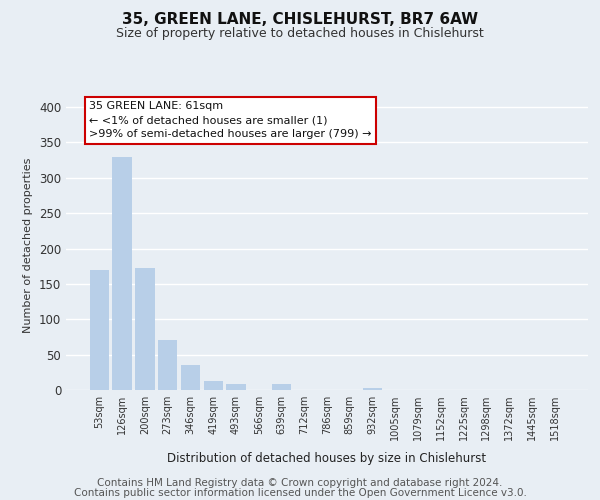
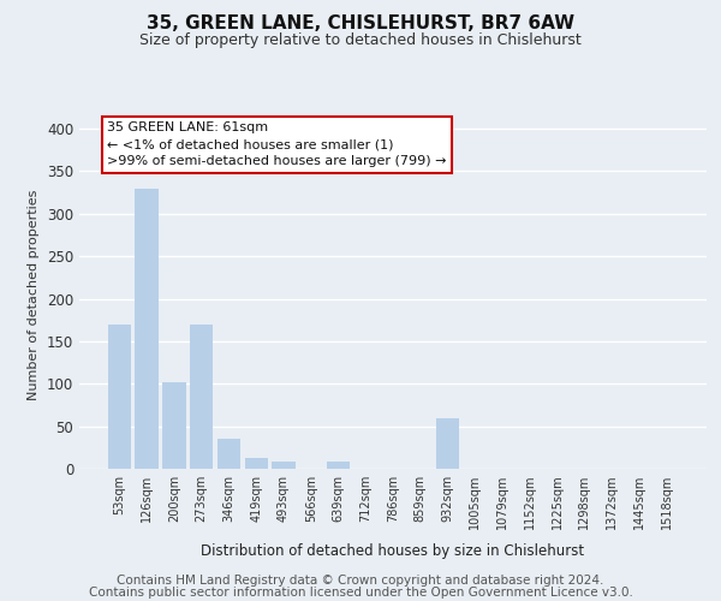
200sqm: 172 -> 102
273sqm: 70 -> 170
932sqm: 3 -> 60
